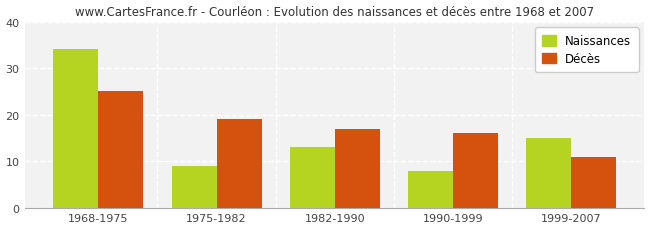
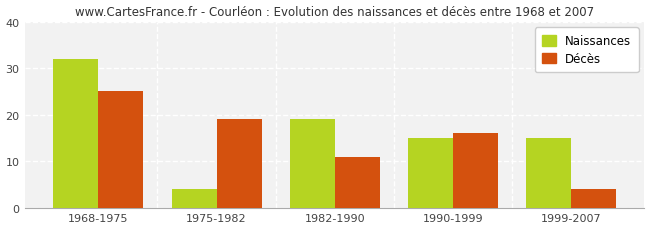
Naissances/1968-1975: 34 -> 32
Naissances/1975-1982: 9 -> 4
Naissances/1982-1990: 13 -> 19
Décès/1982-1990: 17 -> 11
Naissances/1990-1999: 8 -> 15
Décès/1999-2007: 11 -> 4
